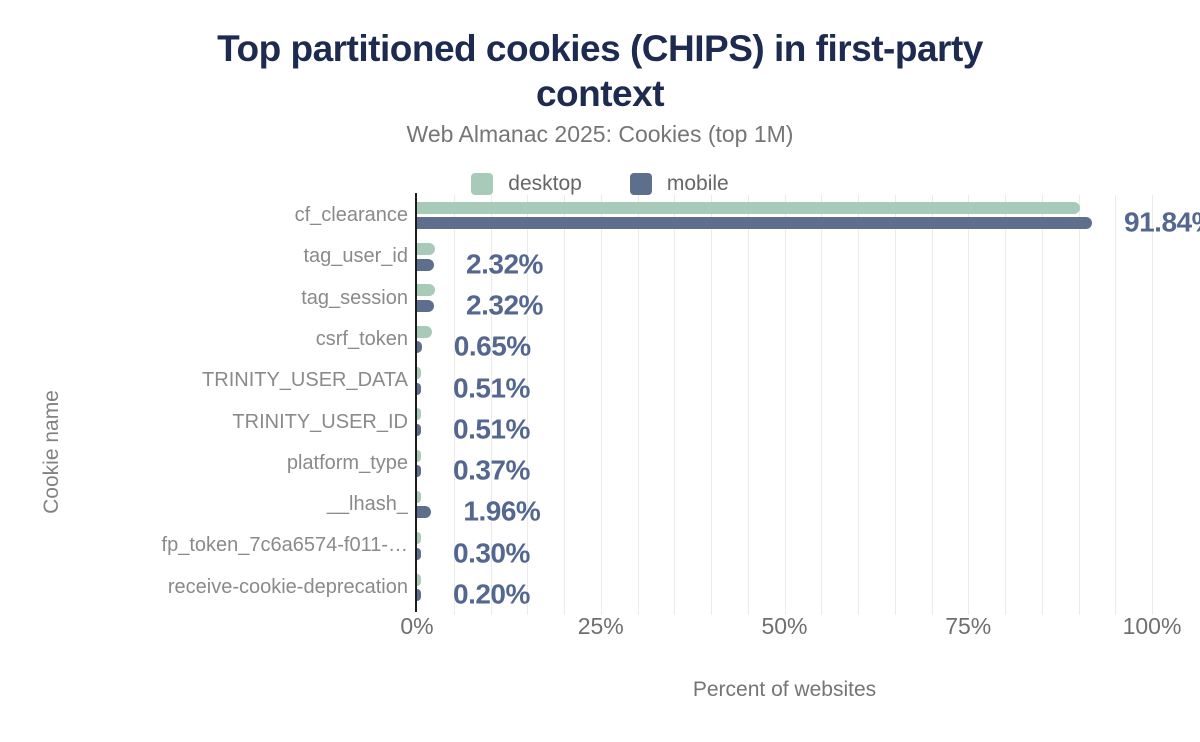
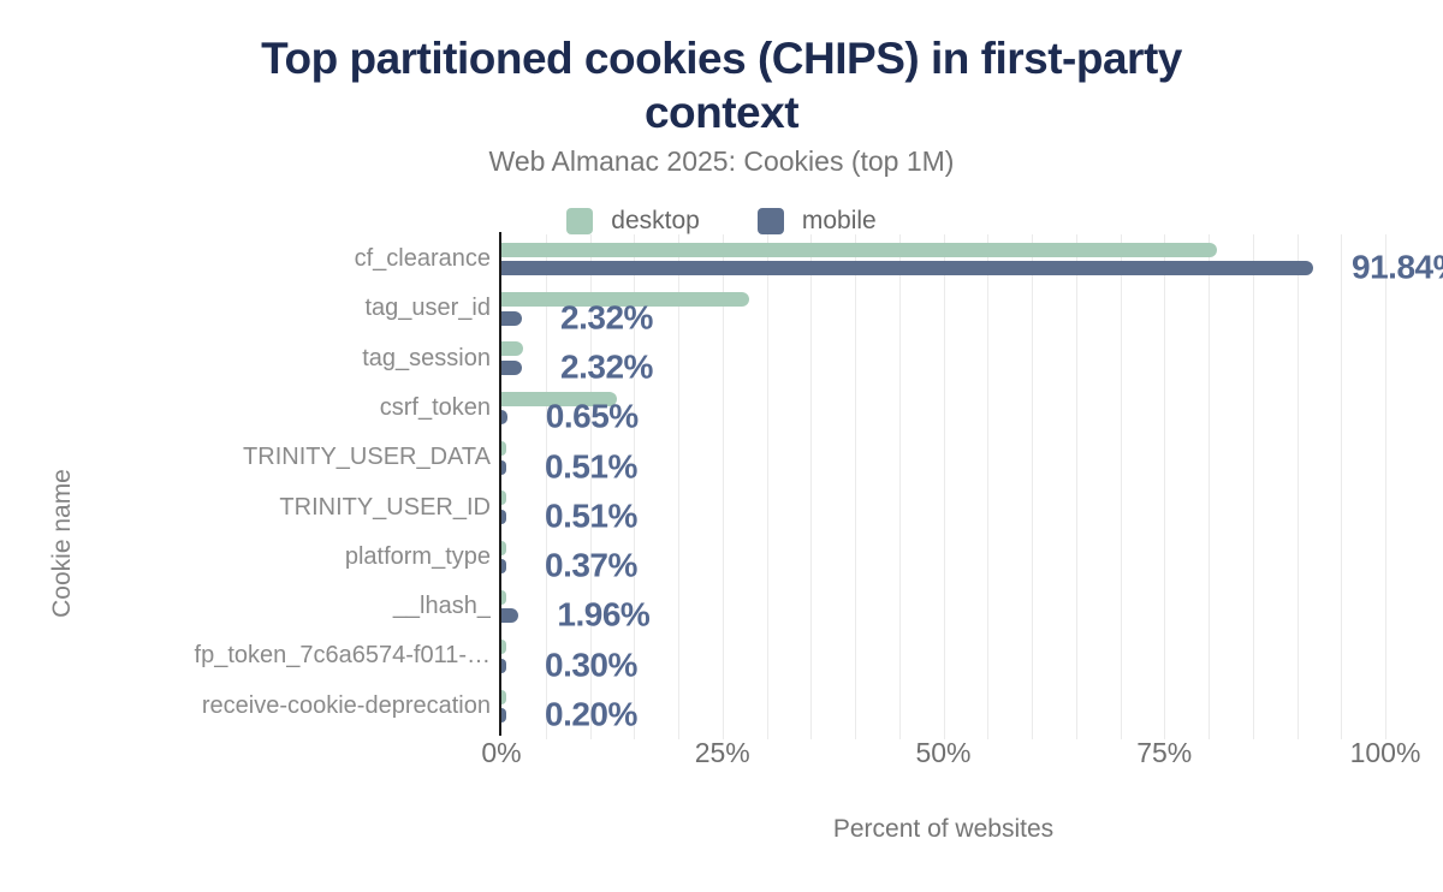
desktop/cf_clearance: 90% -> 81%
desktop/tag_user_id: 2% -> 28%
desktop/csrf_token: 2% -> 13%
